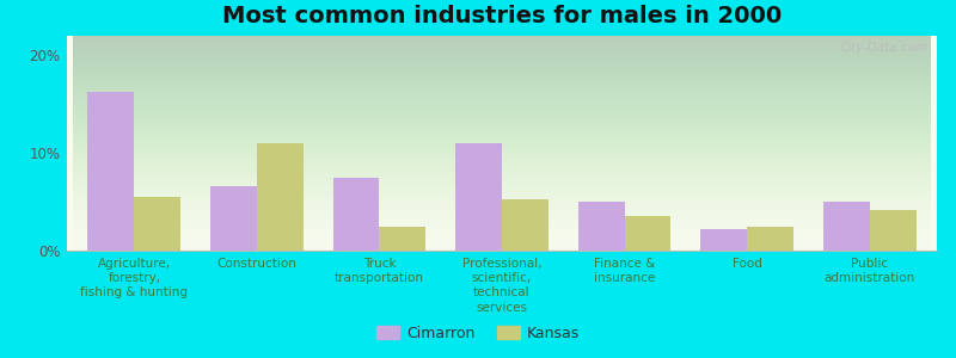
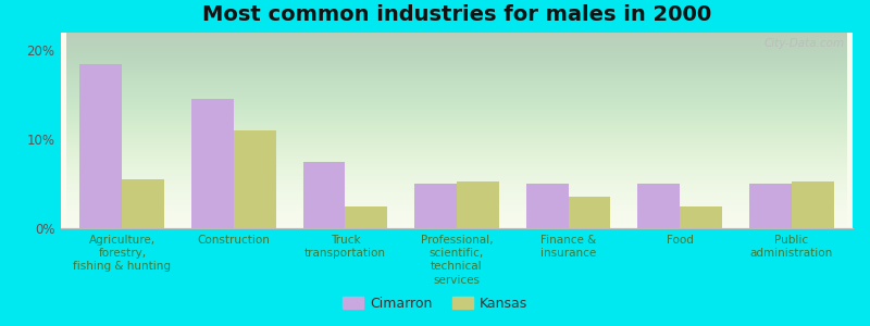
Cimarron/Agriculture, forestry, fishing & hunting: 16.2% -> 18.5%
Cimarron/Construction: 6.6% -> 14.5%
Cimarron/Professional, scientific, technical services: 11.0% -> 5.0%
Cimarron/Food: 2.2% -> 5.0%
Kansas/Public administration: 4.2% -> 5.2%
